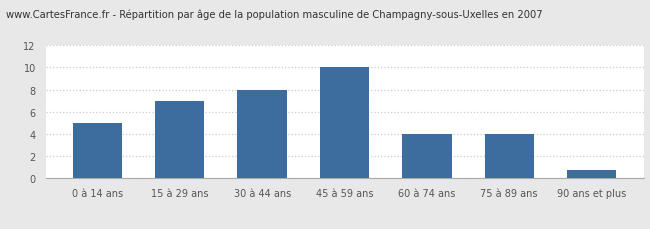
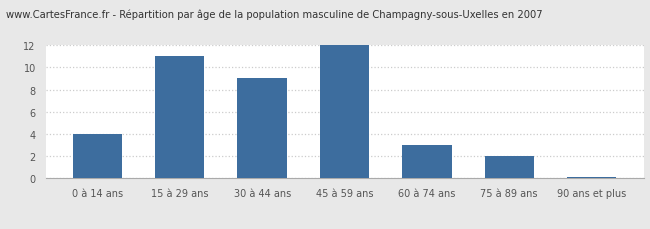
0 à 14 ans: 5.0 -> 4.0
15 à 29 ans: 7.0 -> 11.0
30 à 44 ans: 8.0 -> 9.0
45 à 59 ans: 10.0 -> 12.0
60 à 74 ans: 4.0 -> 3.0
75 à 89 ans: 4.0 -> 2.0
90 ans et plus: 0.8 -> 0.1
